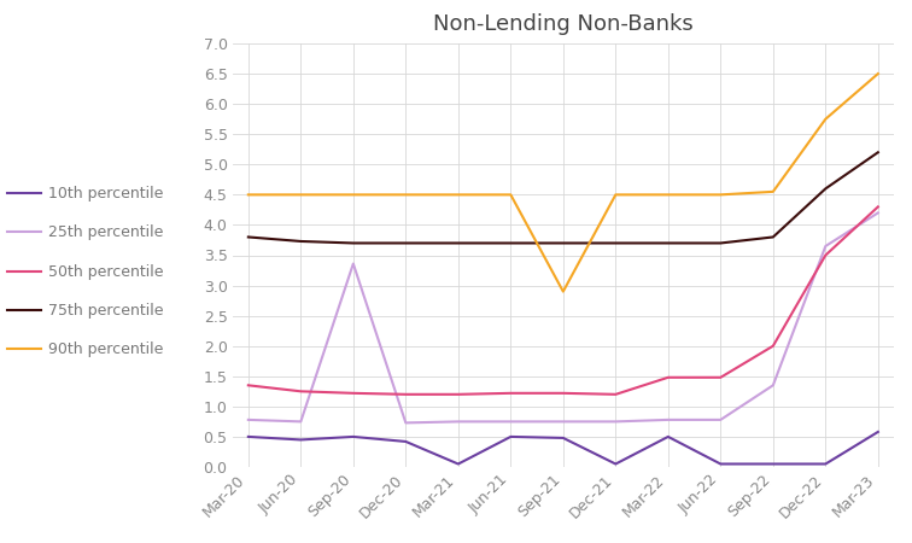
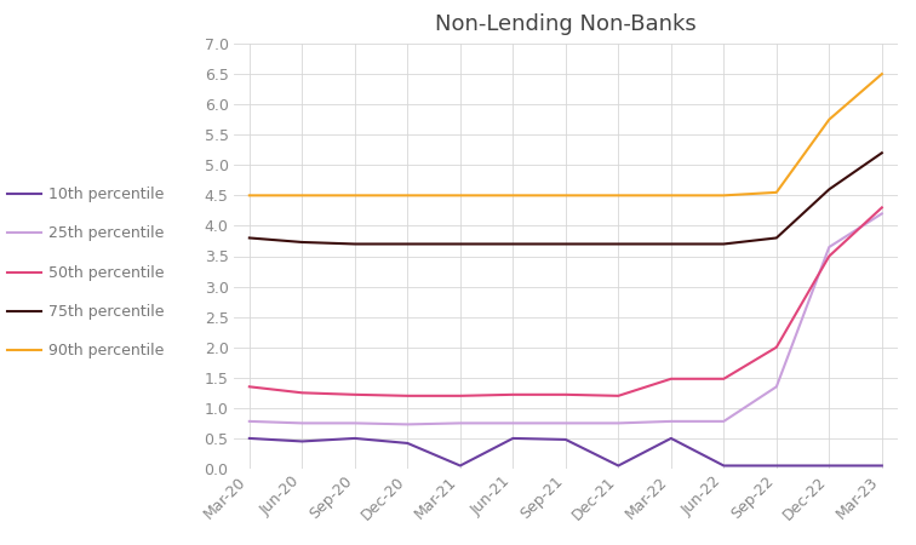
25th percentile/Sep-20: 3.36 -> 0.75
90th percentile/Sep-21: 2.90 -> 4.50
10th percentile/Mar-23: 0.58 -> 0.05
